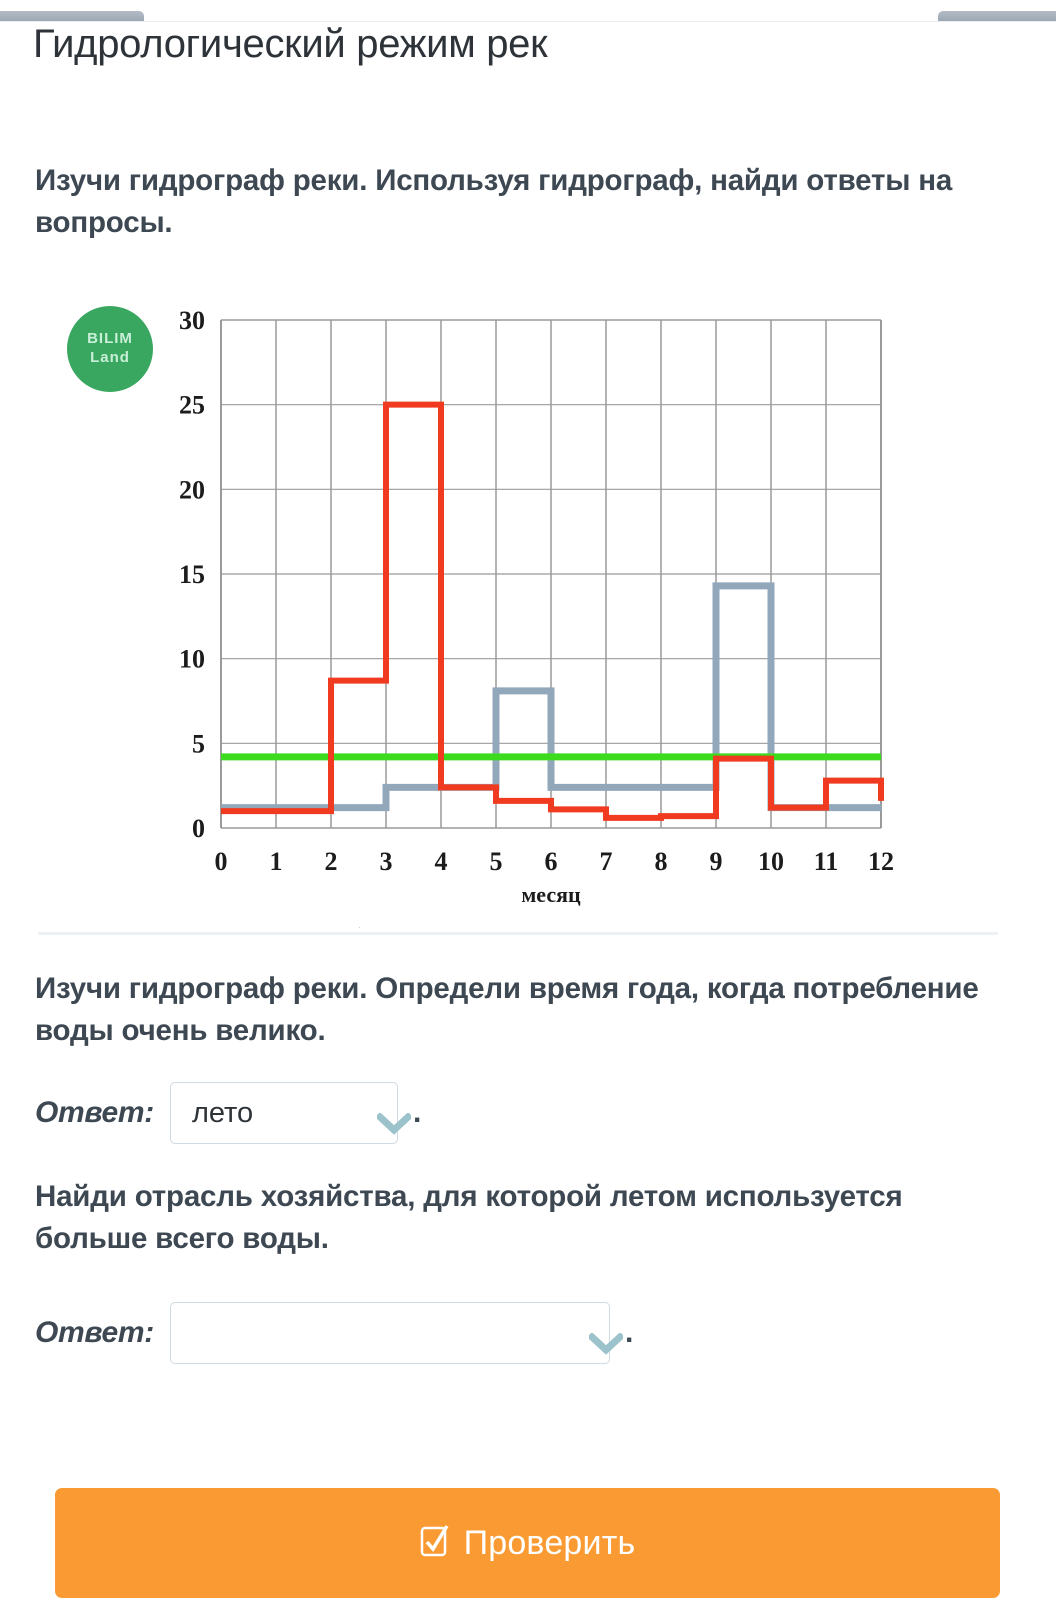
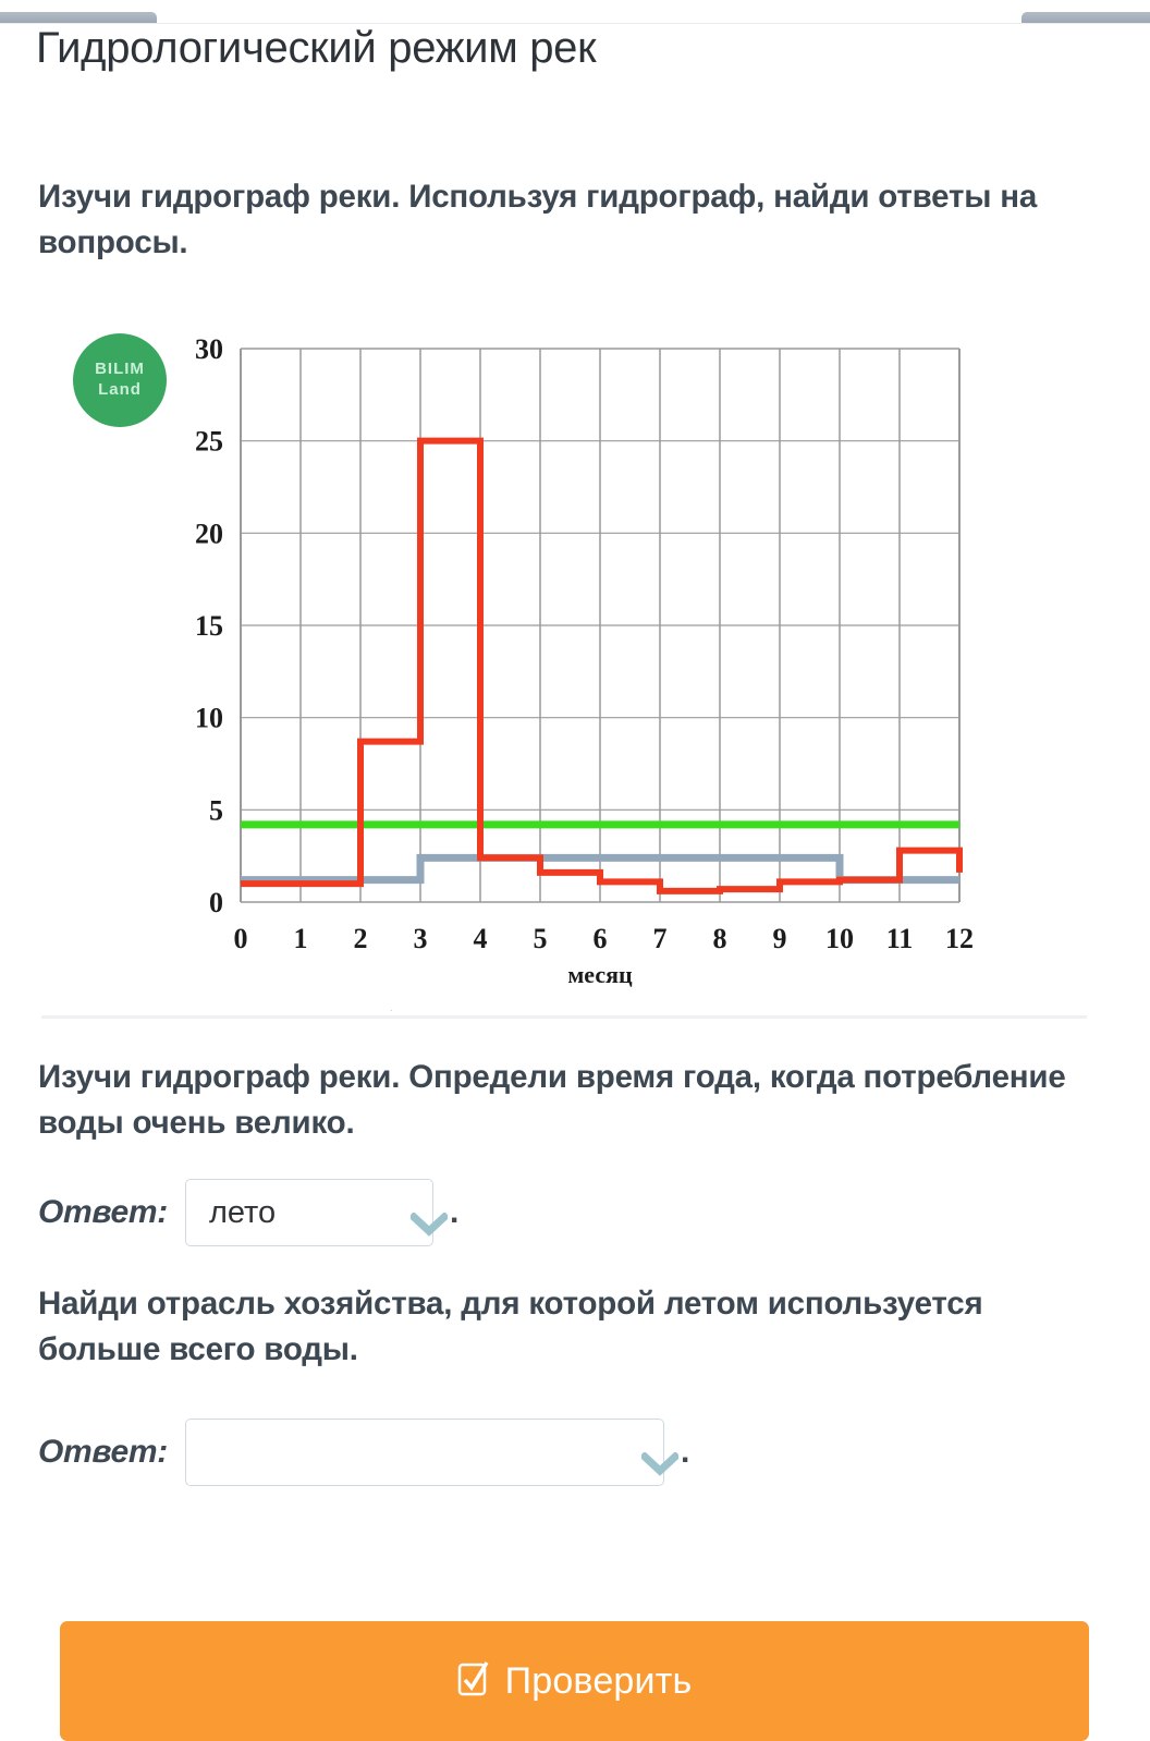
Использование/5: 8.1 -> 2.4
Объем воды/9: 4.1 -> 1.1
Использование/9: 14.3 -> 2.4
